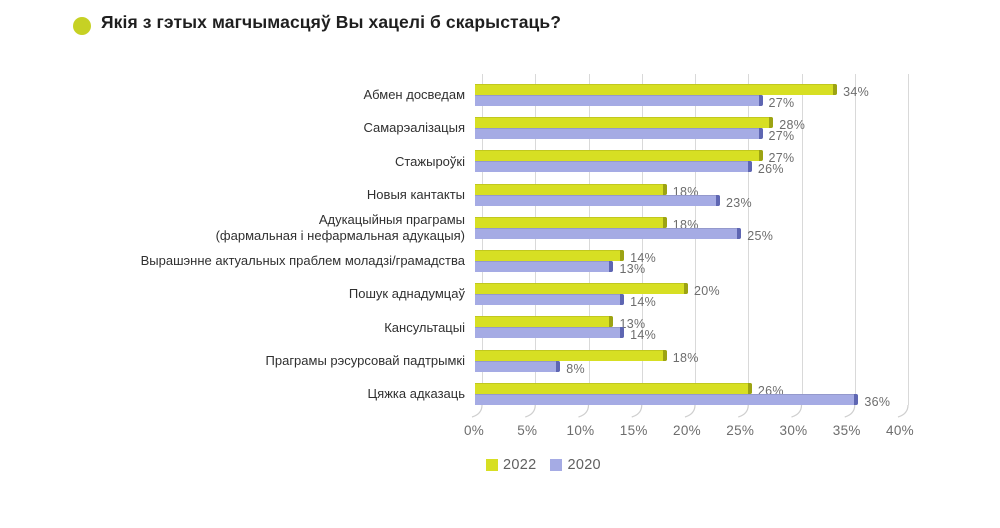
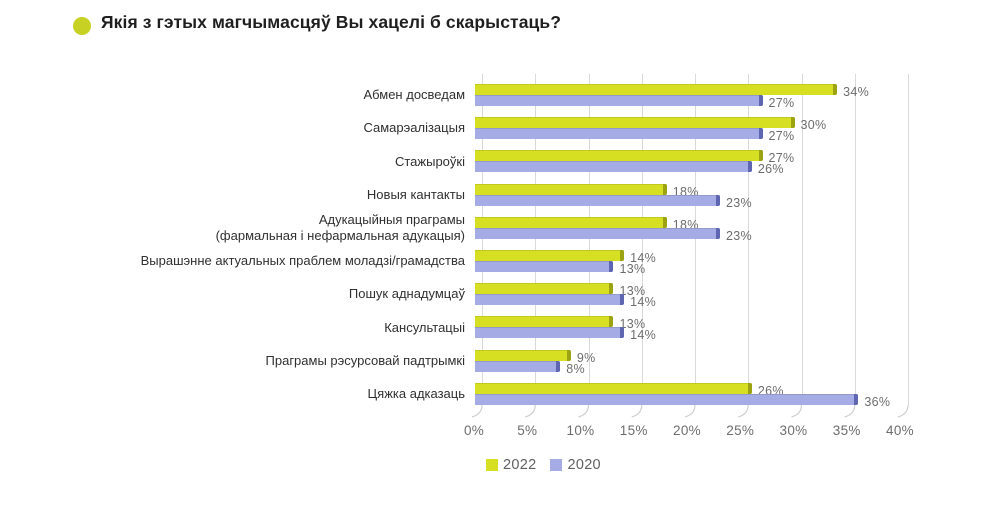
2022/Самарэалізацыя: 28% -> 30%
2020/Адукацыйныя праграмы (фармальная і нефармальная адукацыя): 25% -> 23%
2022/Пошук аднадумцаў: 20% -> 13%
2022/Праграмы рэсурсовай падтрымкі: 18% -> 9%
